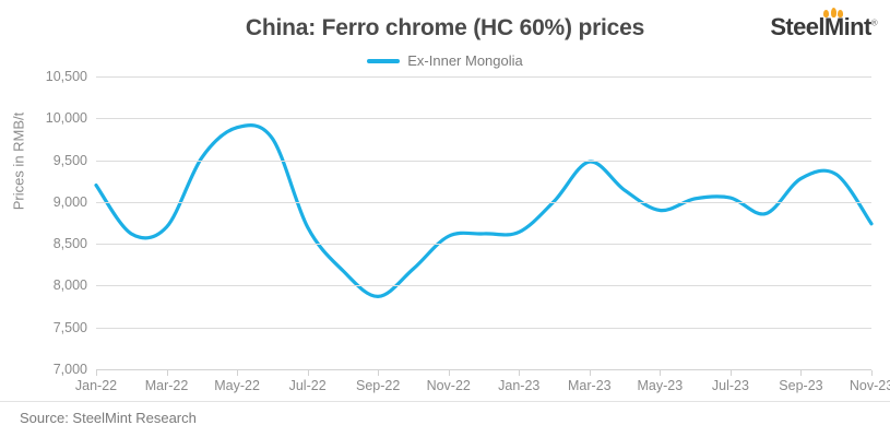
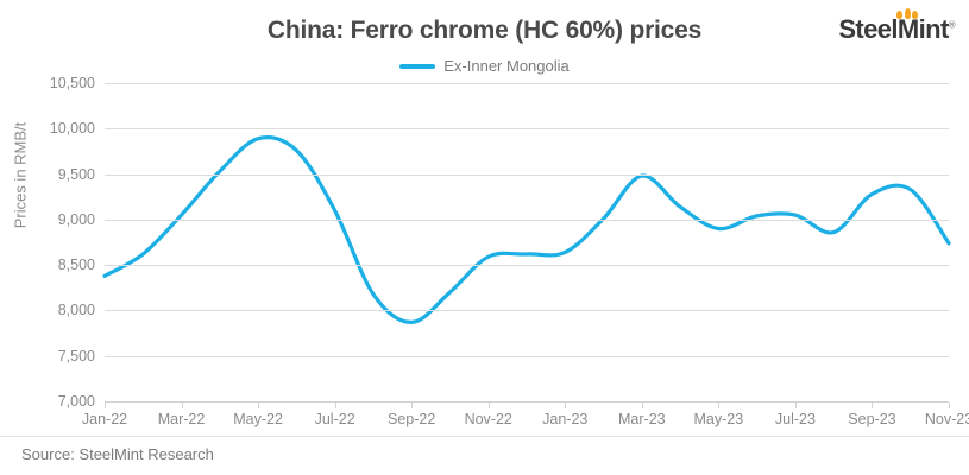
Jan-22: 9200 -> 8400
Mar-22: 8700 -> 9000
Jul-22: 8700 -> 9100
